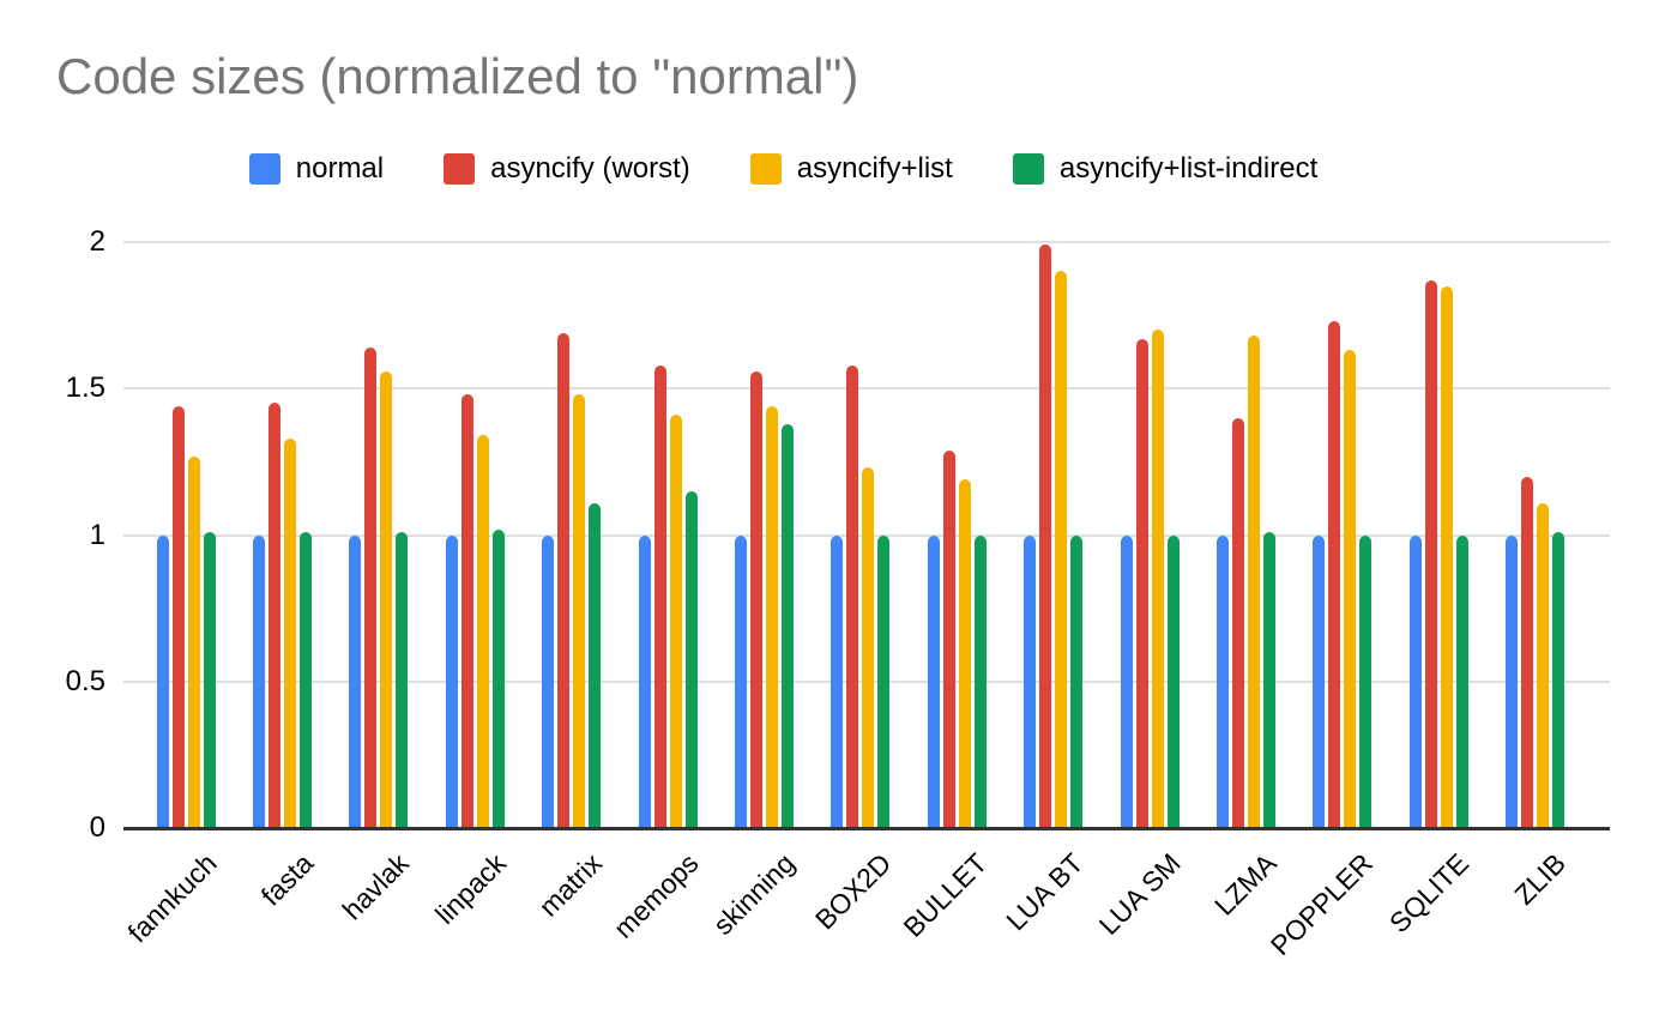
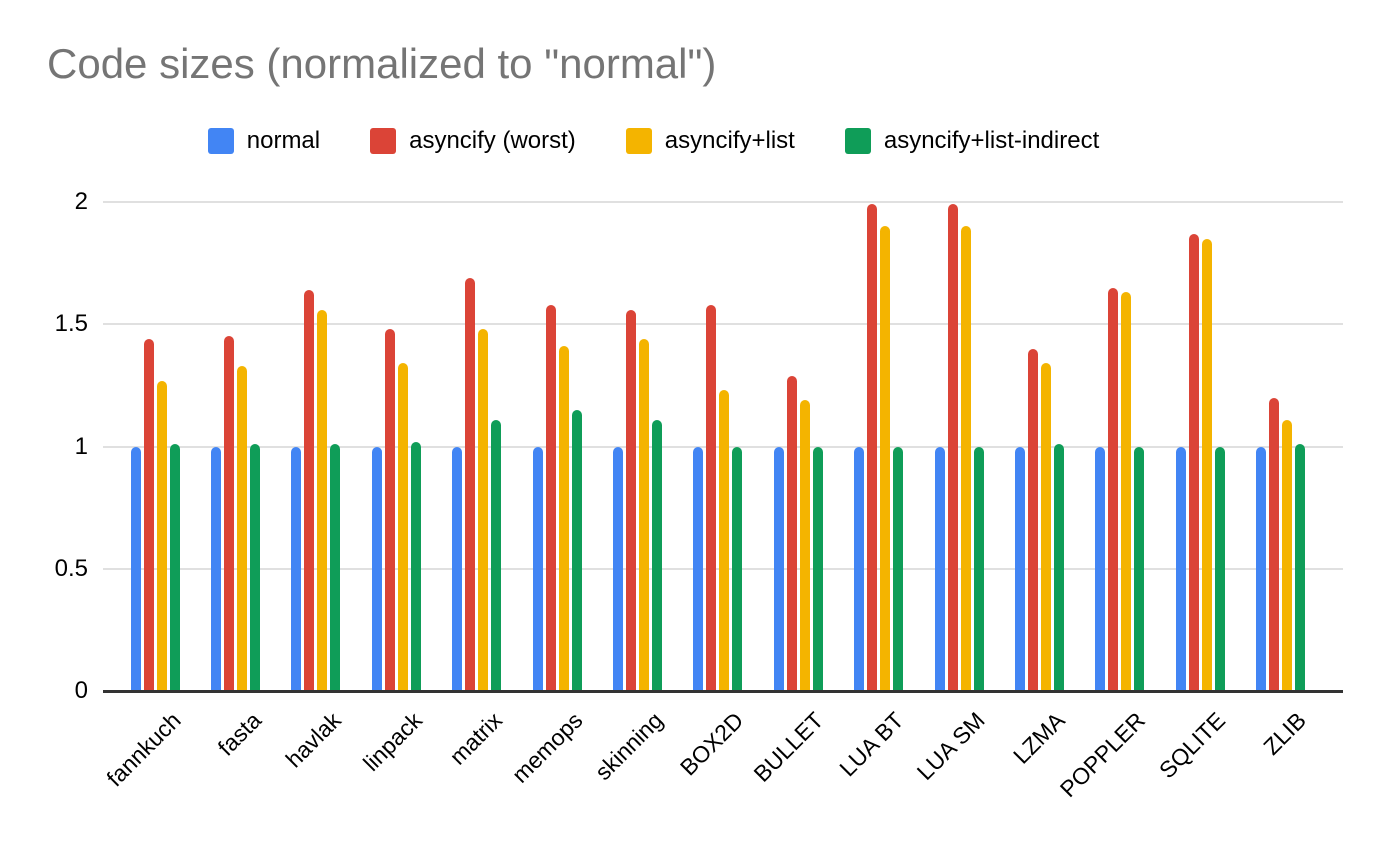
asyncify+list-indirect/skinning: 1.38 -> 1.11
asyncify (worst)/LUA SM: 1.67 -> 1.99
asyncify+list/LUA SM: 1.70 -> 1.90
asyncify+list/LZMA: 1.68 -> 1.34
asyncify (worst)/POPPLER: 1.73 -> 1.65
